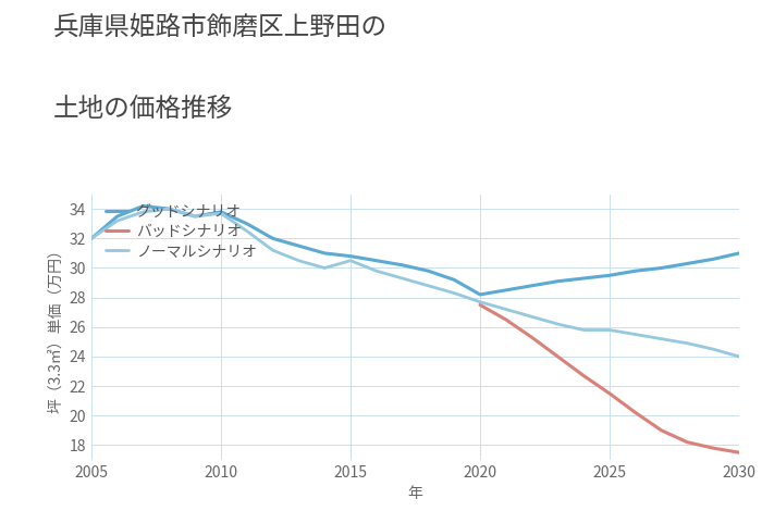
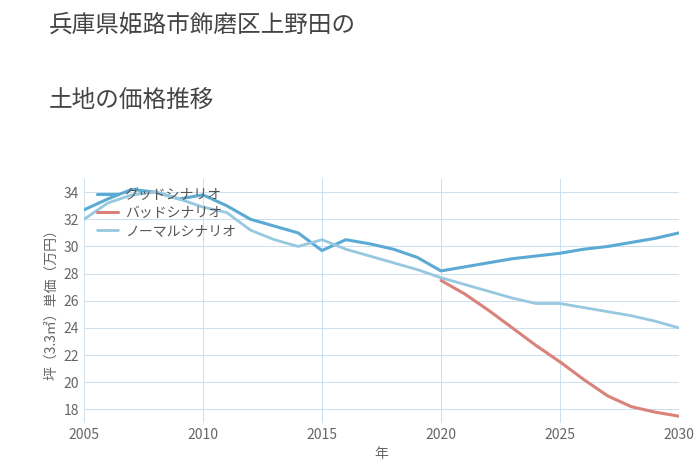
グッドシナリオ/2005: 32.0 -> 32.7
ノーマルシナリオ/2010: 33.7 -> 32.9
グッドシナリオ/2015: 30.8 -> 29.7
